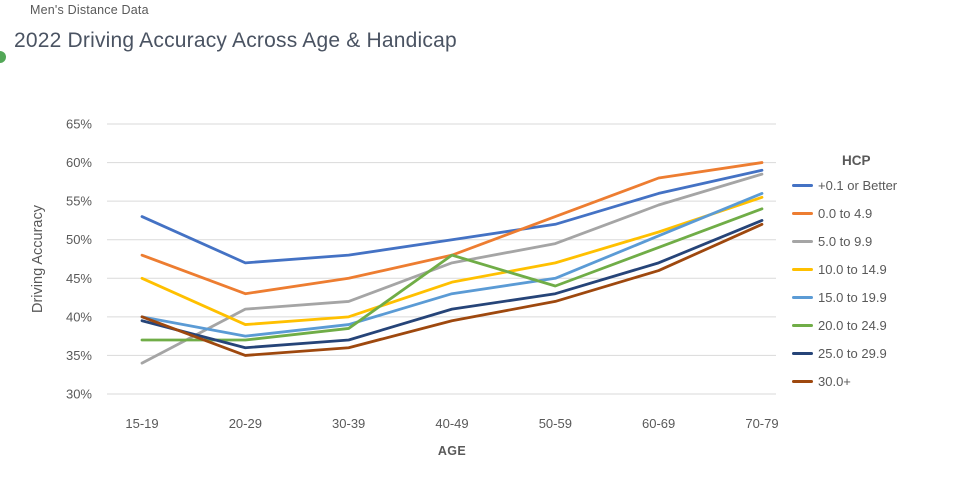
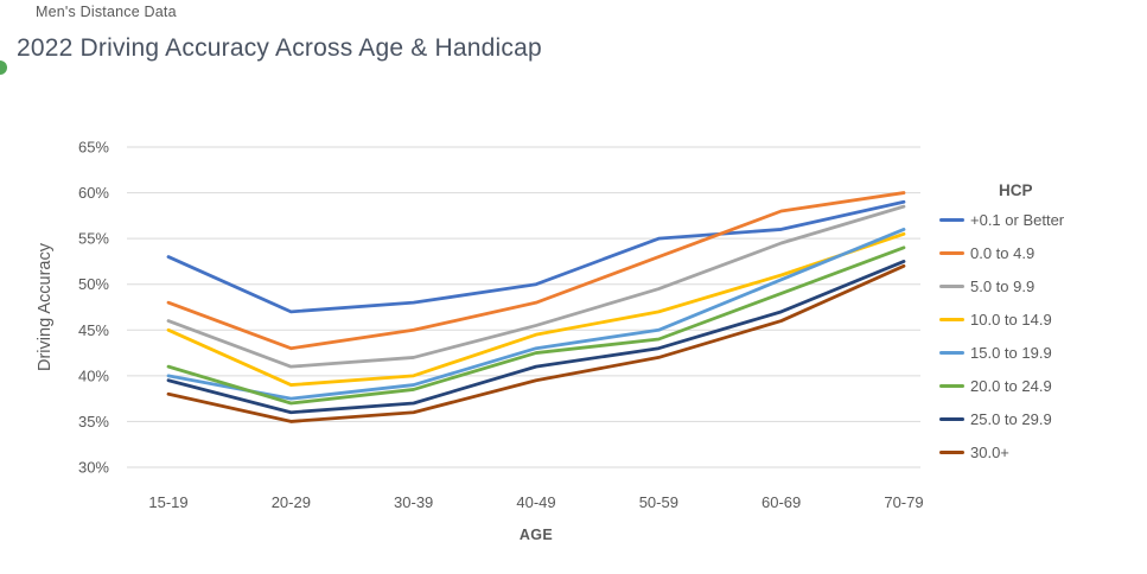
5.0 to 9.9/15-19: 34% -> 46%
20.0 to 24.9/15-19: 37% -> 41%
30.0+/15-19: 40% -> 38%
5.0 to 9.9/40-49: 47% -> 46%
20.0 to 24.9/40-49: 48% -> 42%
+0.1 or Better/50-59: 52% -> 55%
